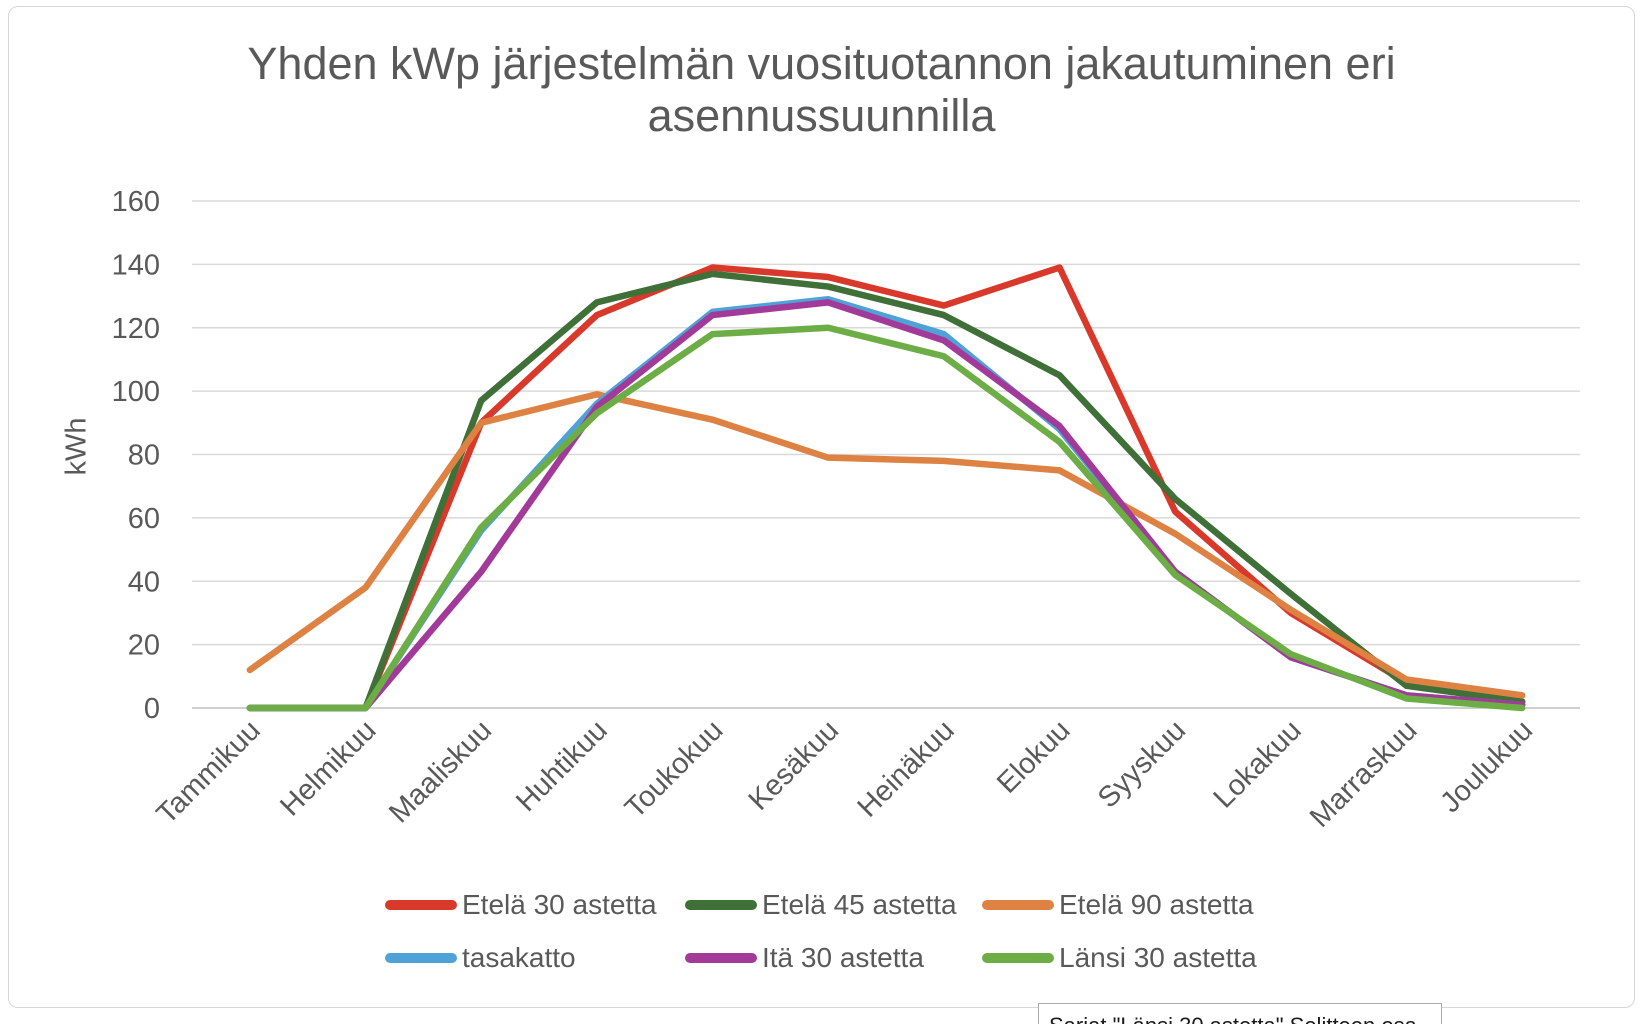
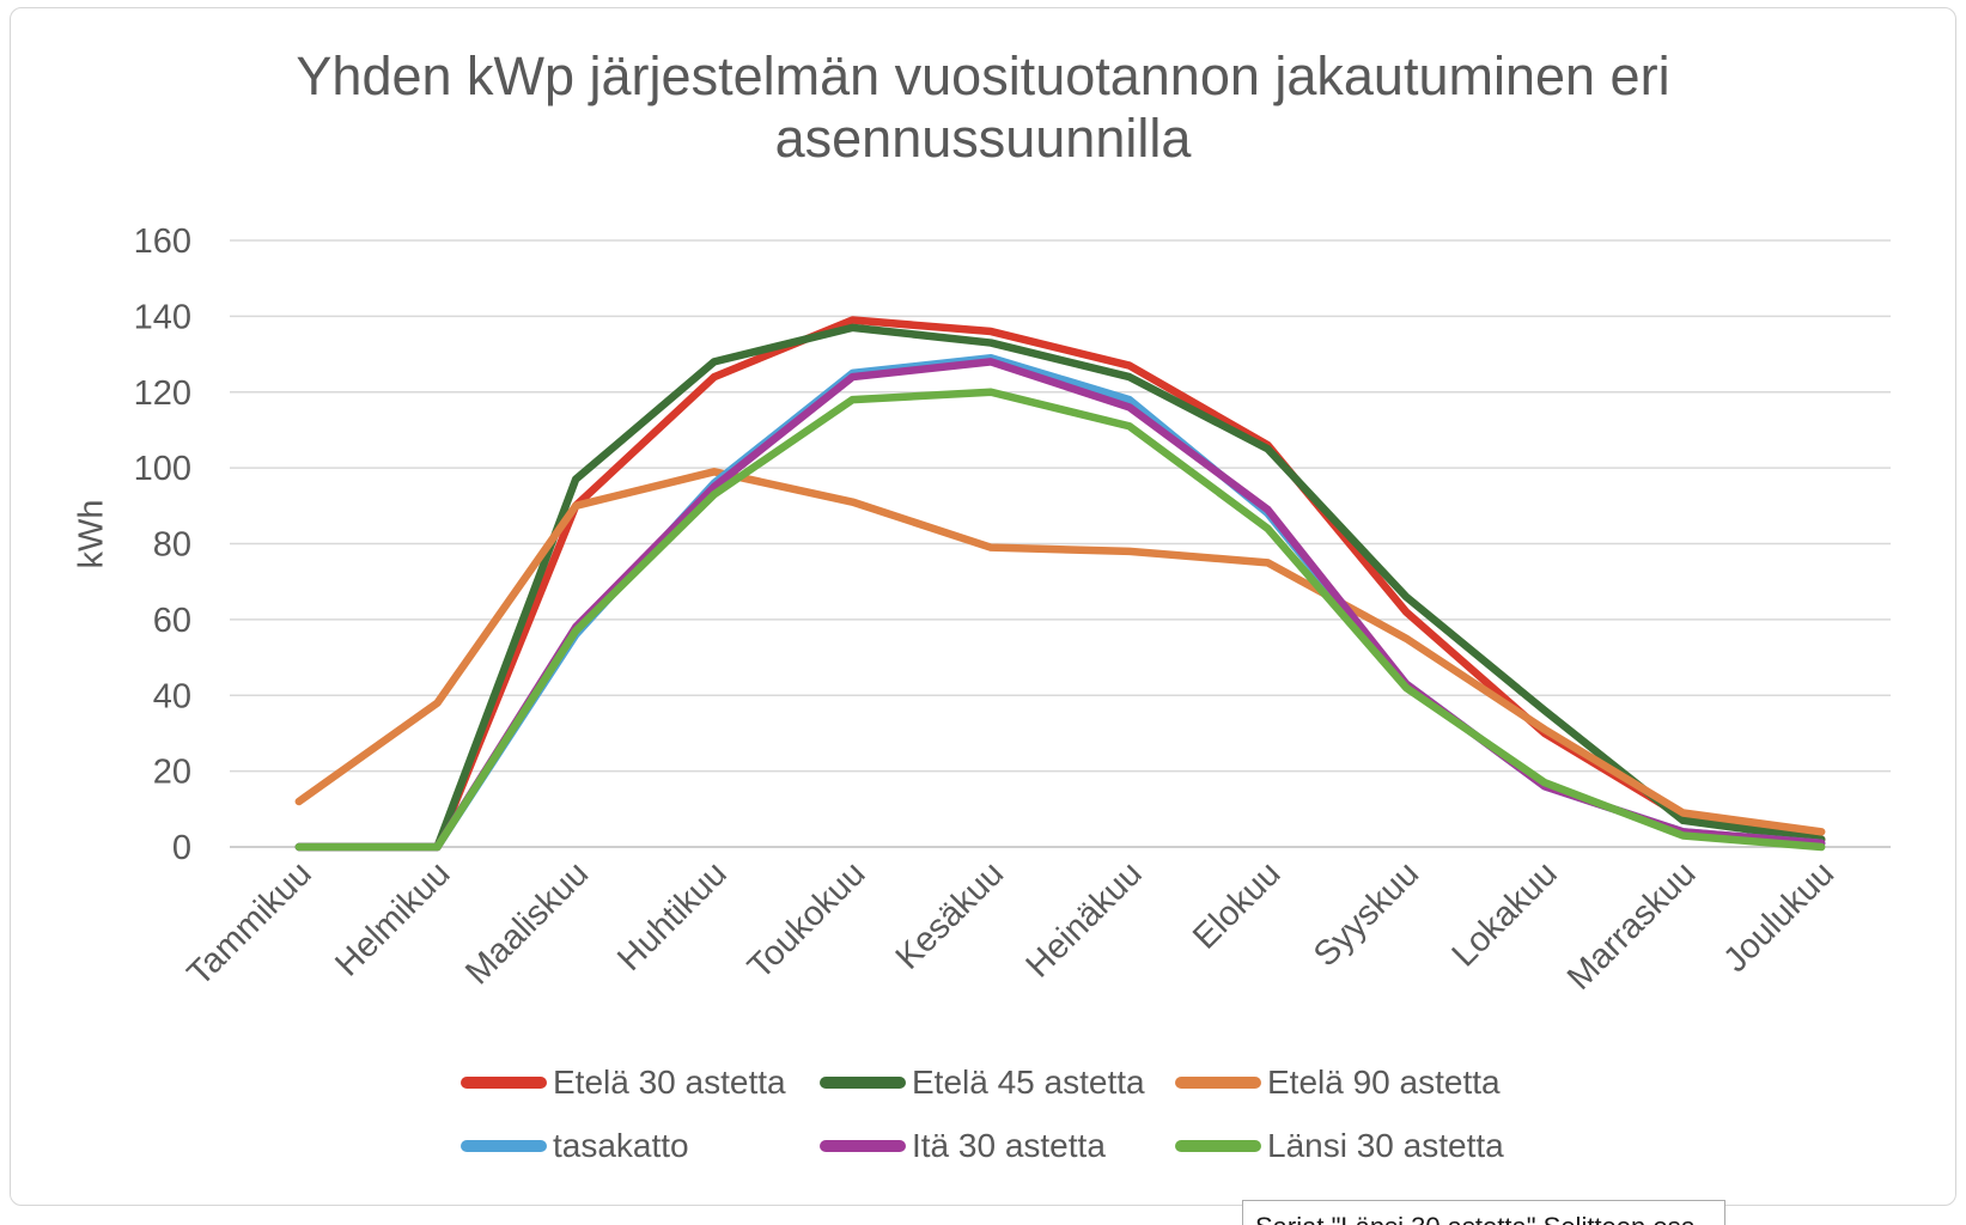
Itä 30 astetta/Maaliskuu: 43 -> 58
Etelä 30 astetta/Elokuu: 139 -> 106
